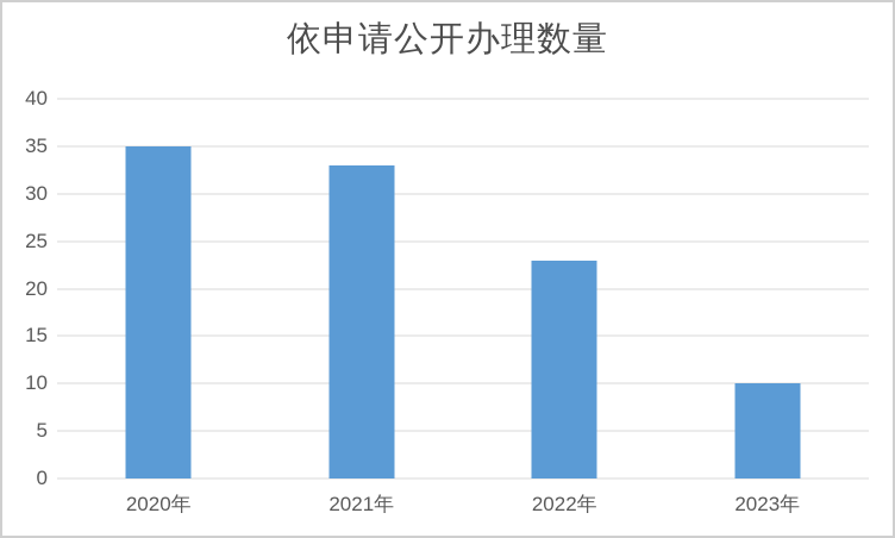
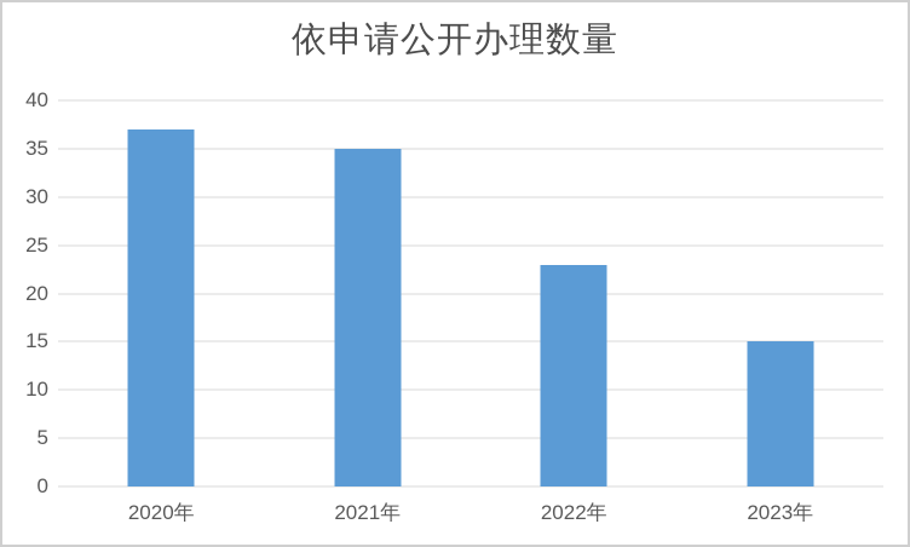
2020年: 35 -> 37
2021年: 33 -> 35
2023年: 10 -> 15
